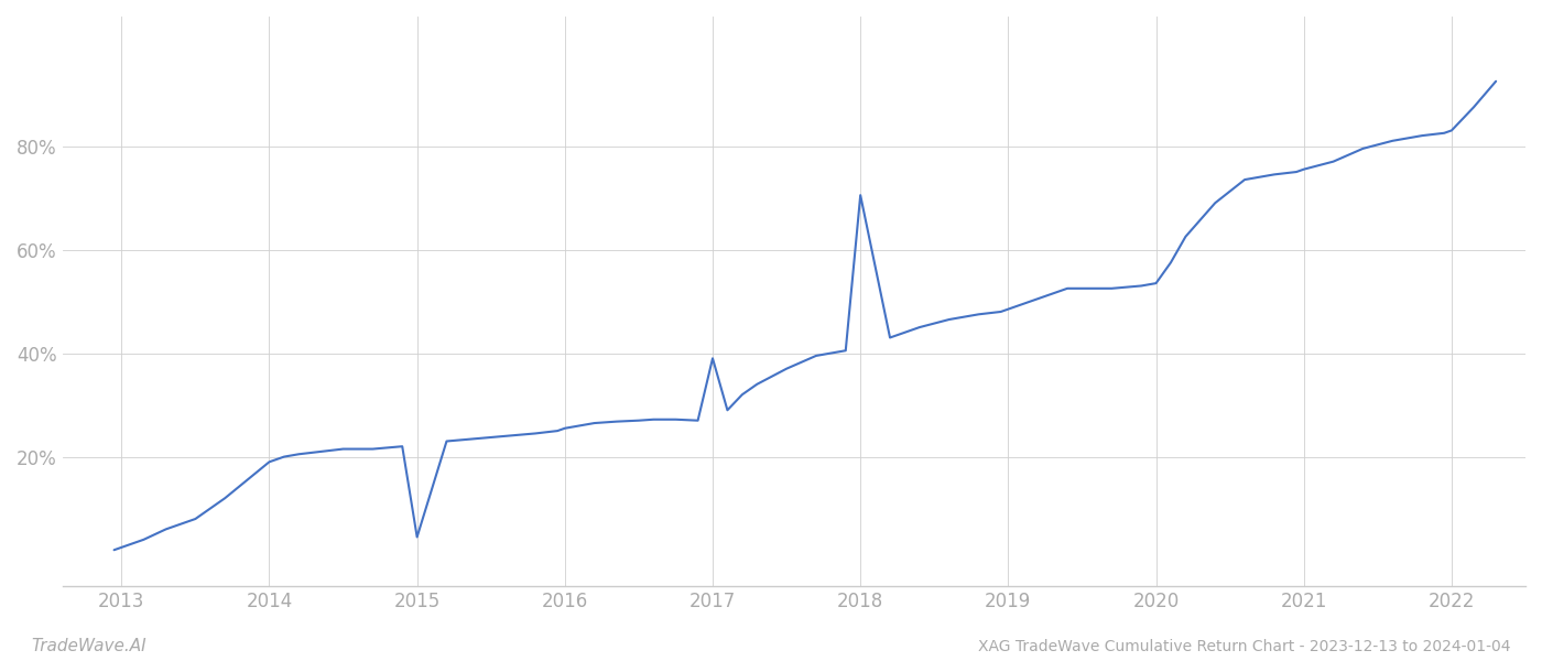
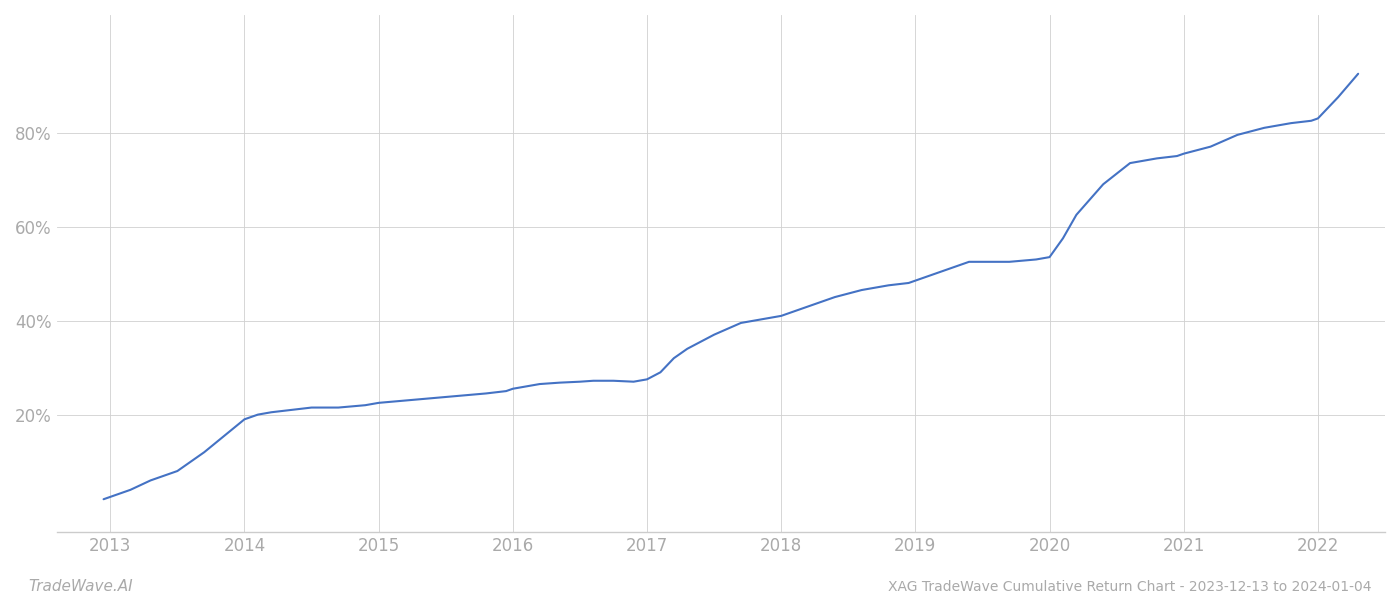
2015: 4.5% -> 22.5%
2017: 39.0% -> 27.5%
2018: 70.5% -> 41.0%
